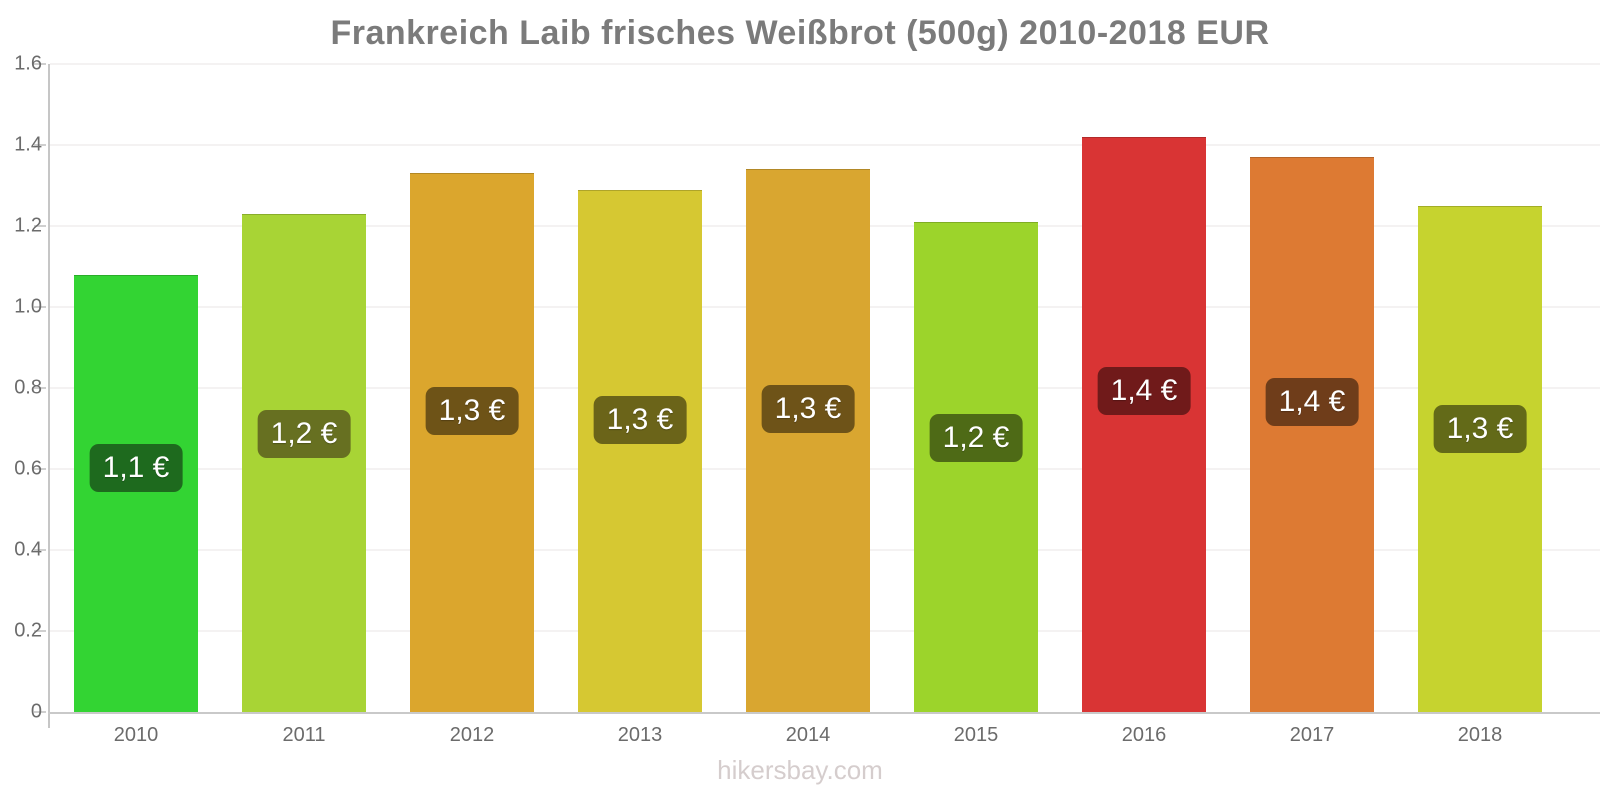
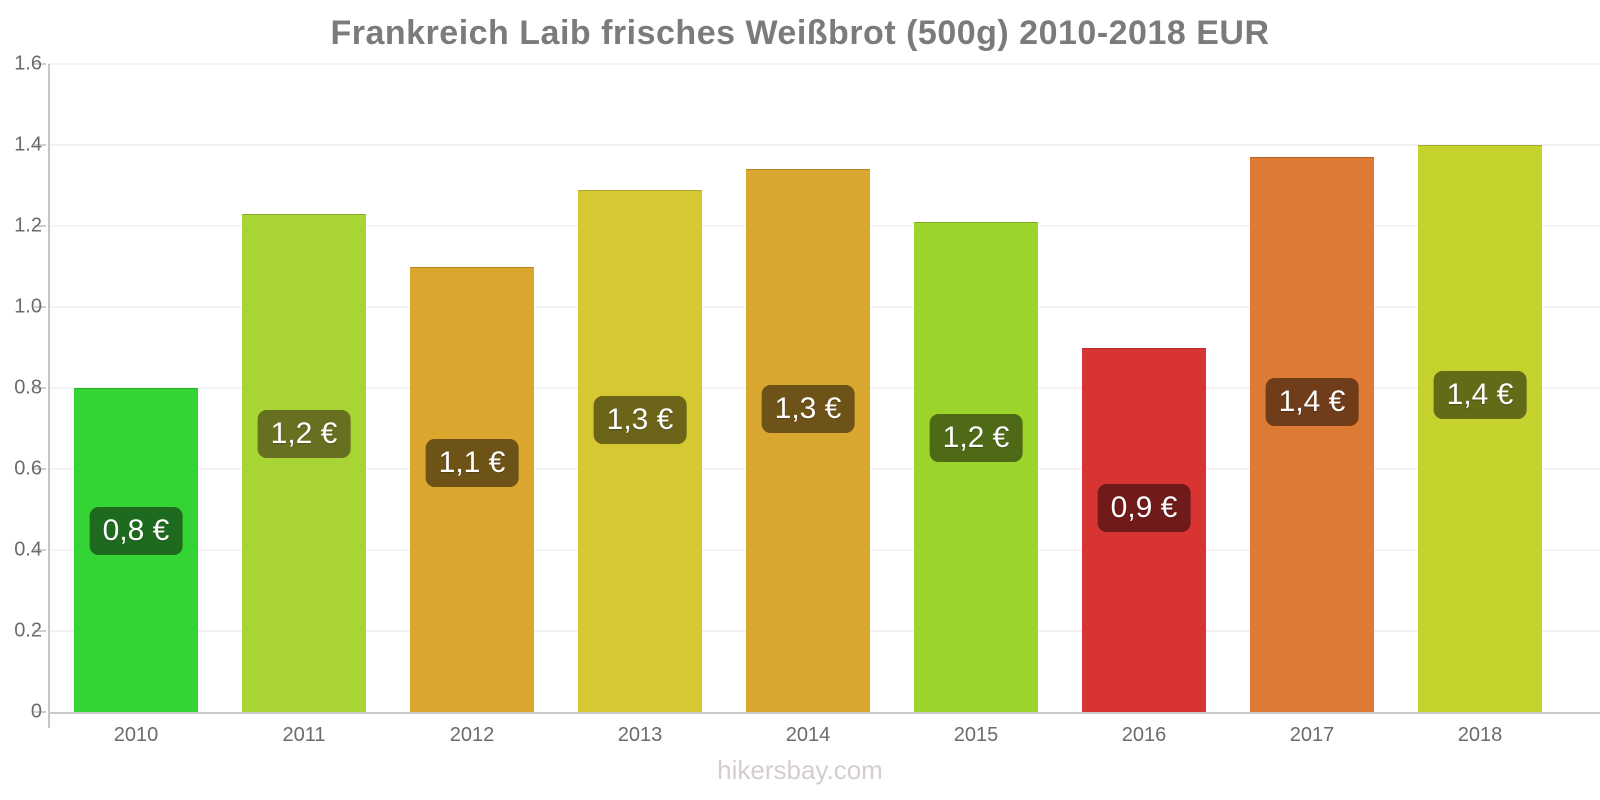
2010: 1,1 -> 0,8
2012: 1,3 -> 1,1
2016: 1,4 -> 0,9
2018: 1,3 -> 1,4
